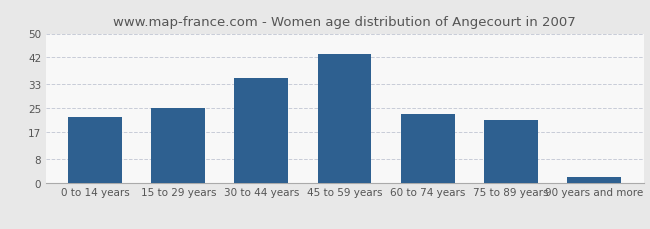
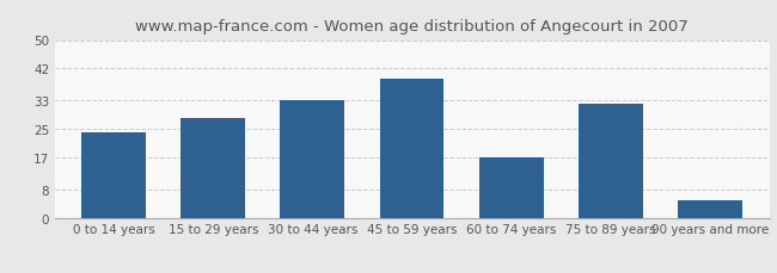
0 to 14 years: 22 -> 24
15 to 29 years: 25 -> 28
30 to 44 years: 35 -> 33
45 to 59 years: 43 -> 39
60 to 74 years: 23 -> 17
75 to 89 years: 21 -> 32
90 years and more: 2 -> 5
